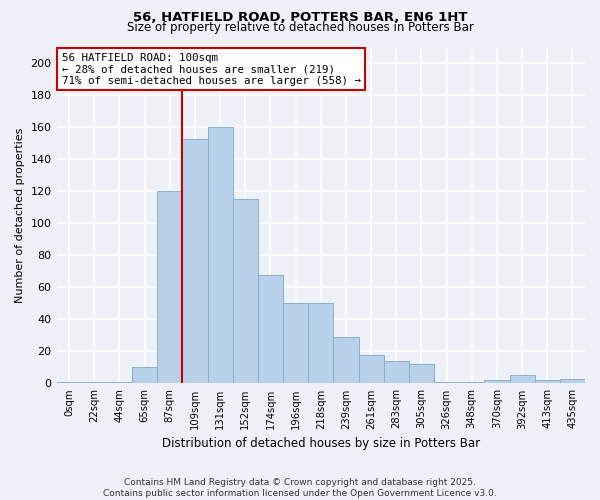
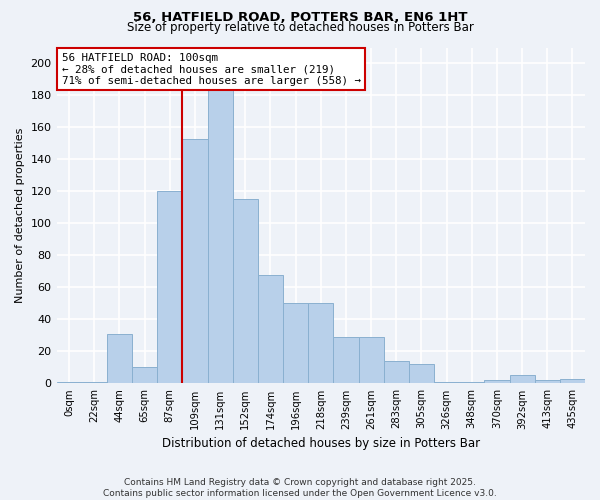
44sqm: 1 -> 31
131sqm: 160 -> 184
261sqm: 18 -> 29
